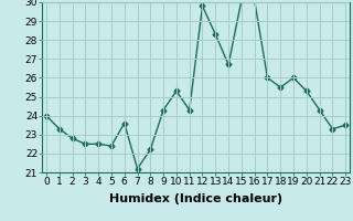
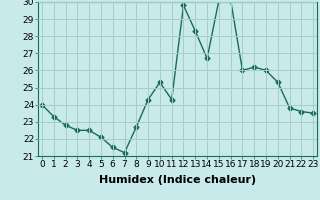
5: 22.4 -> 22.1
6: 23.6 -> 21.5
8: 22.2 -> 22.7
18: 25.5 -> 26.2
21: 24.3 -> 23.8
22: 23.3 -> 23.6
